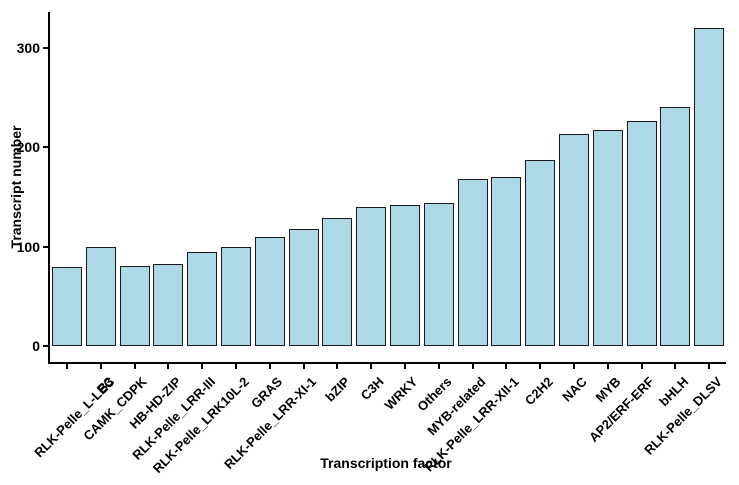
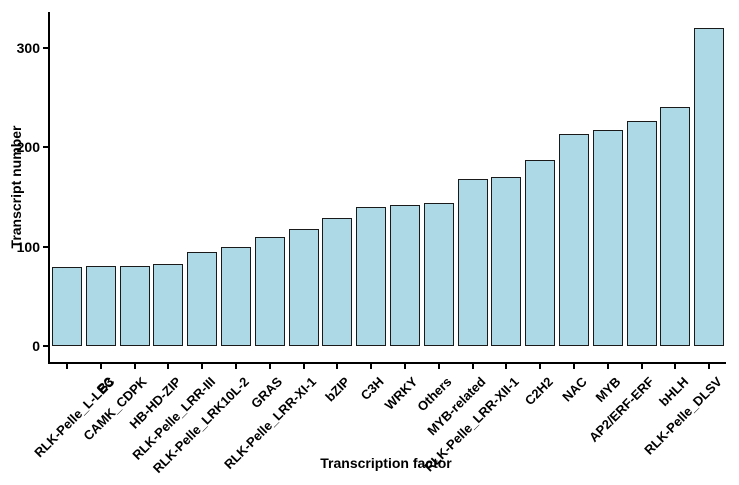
B3: 100 -> 80
